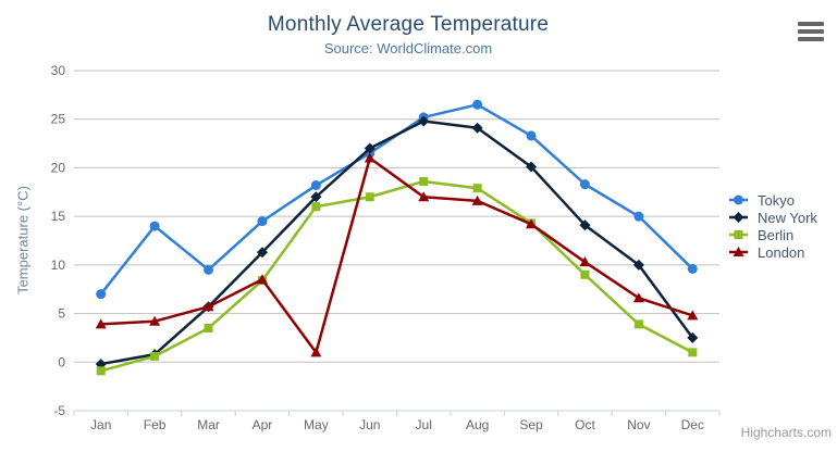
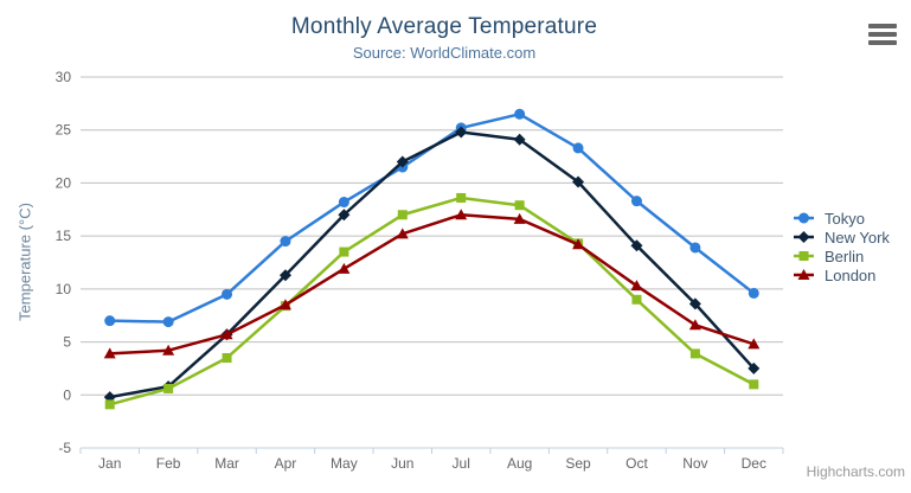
Tokyo/Feb: 14 -> 7
Berlin/May: 16 -> 14
London/May: 1 -> 12
London/Jun: 21 -> 15
Tokyo/Nov: 15 -> 14
New York/Nov: 10 -> 9
